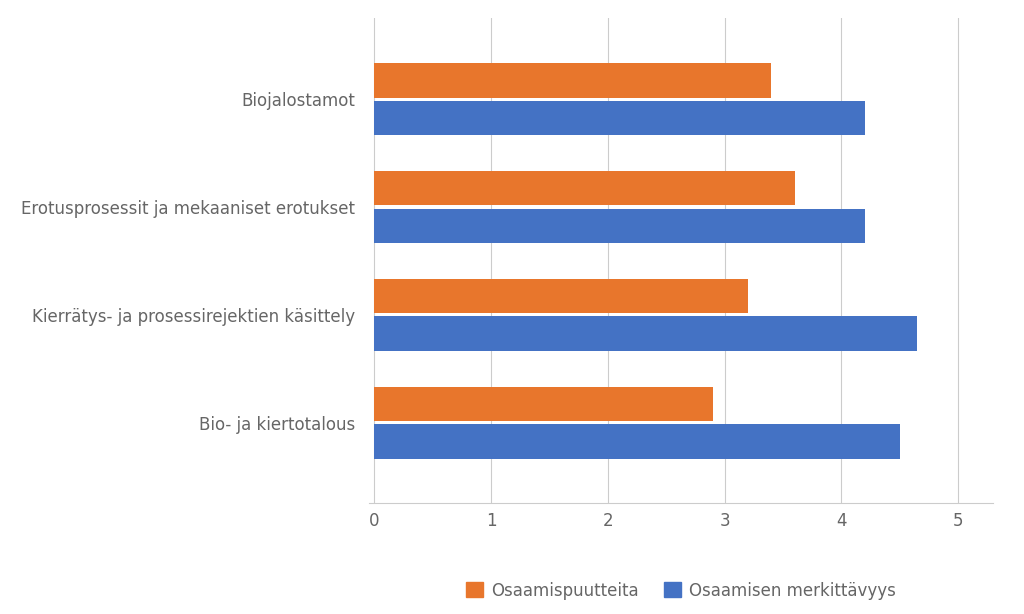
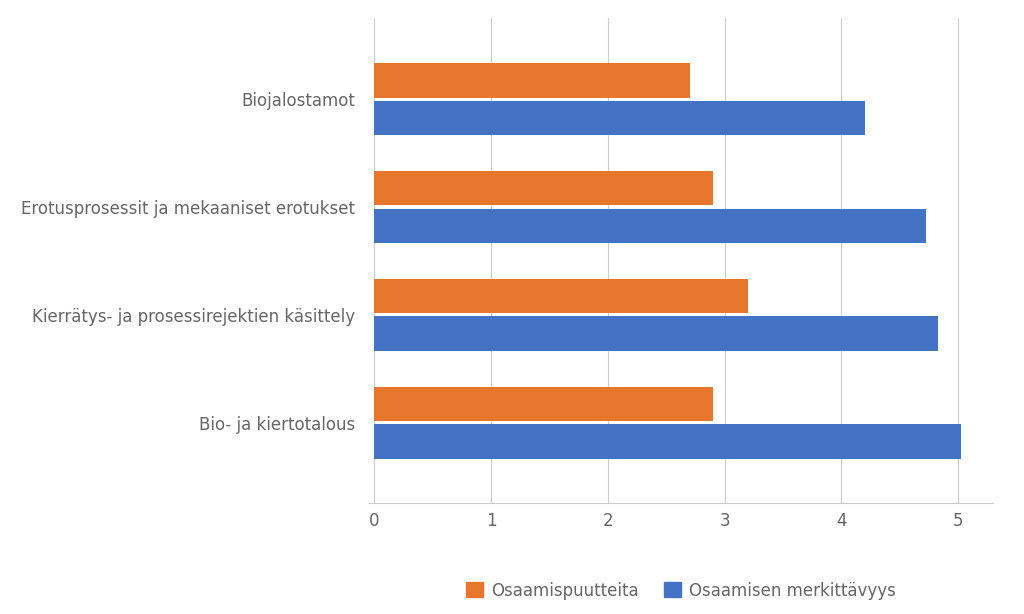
Osaamispuutteita/Biojalostamot: 3.4 -> 2.7
Osaamispuutteita/Erotusprosessit ja mekaaniset erotukset: 3.6 -> 2.9
Osaamisen merkittävyys/Erotusprosessit ja mekaaniset erotukset: 4.20 -> 4.72
Osaamisen merkittävyys/Kierrätys- ja prosessirejektien käsittely: 4.65 -> 4.83
Osaamisen merkittävyys/Bio- ja kiertotalous: 4.50 -> 5.02
